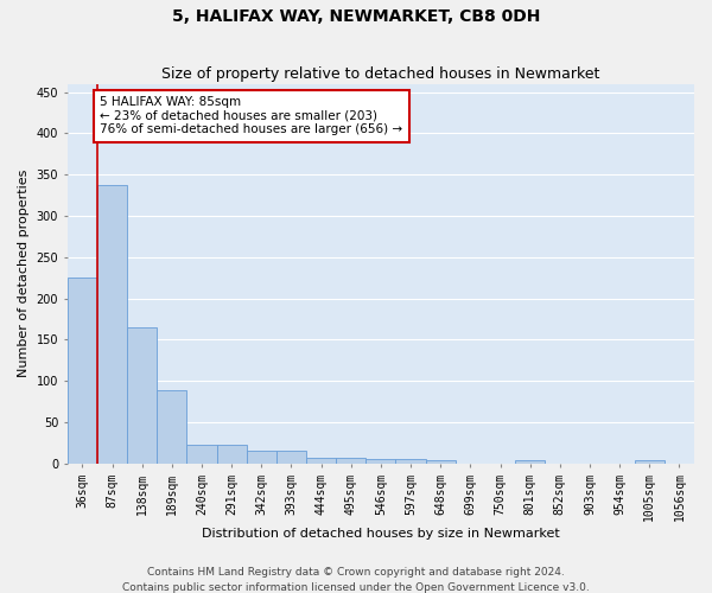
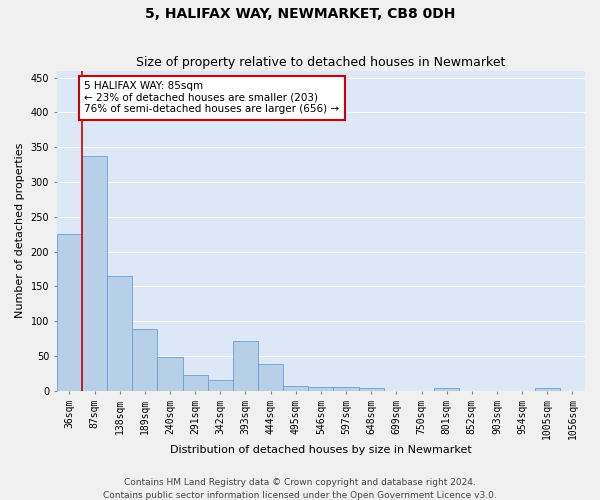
240sqm: 22 -> 48
393sqm: 15 -> 72
444sqm: 7 -> 38
